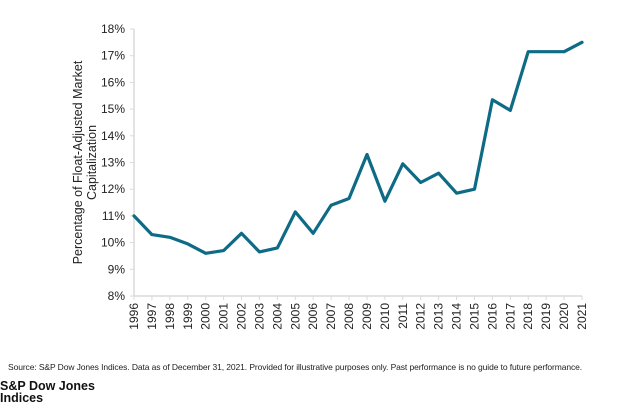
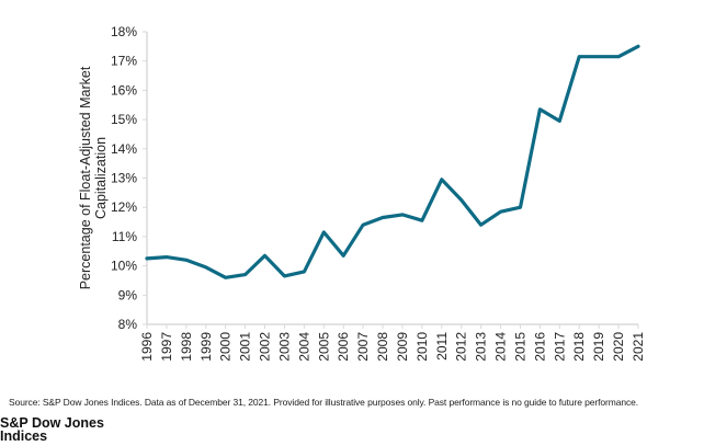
1996: 11.0% -> 10.2%
2009: 13.3% -> 11.8%
2013: 12.6% -> 11.4%
